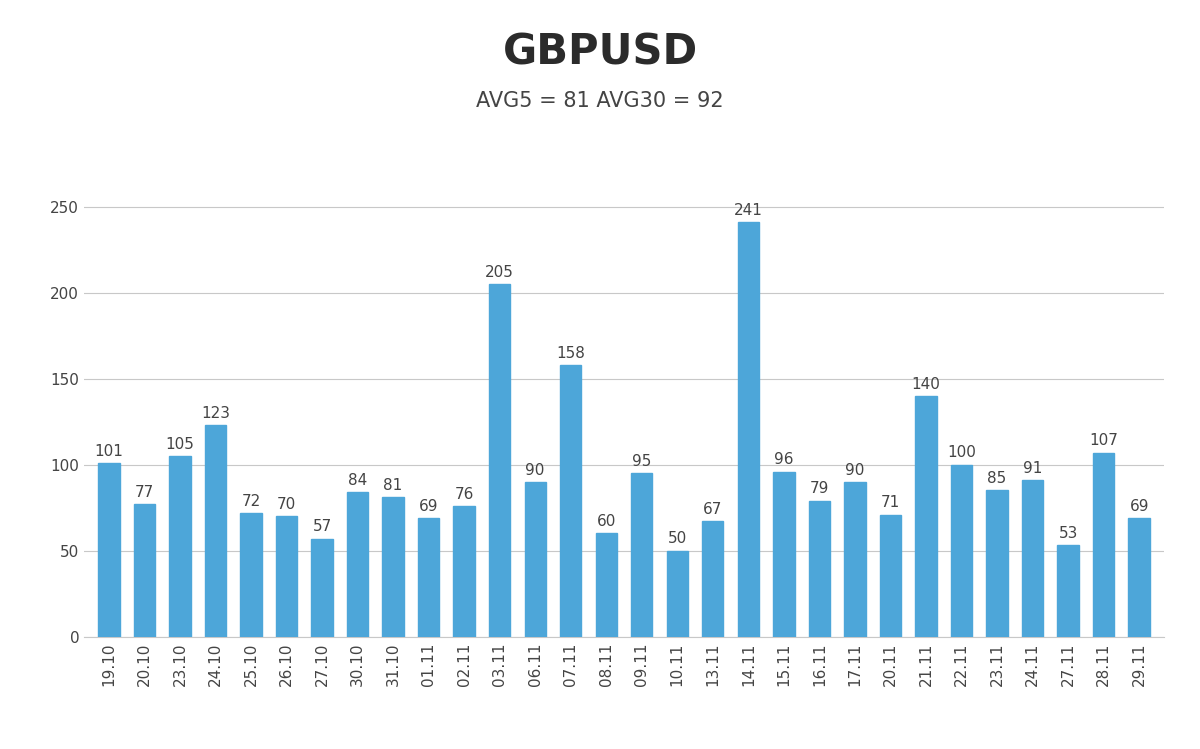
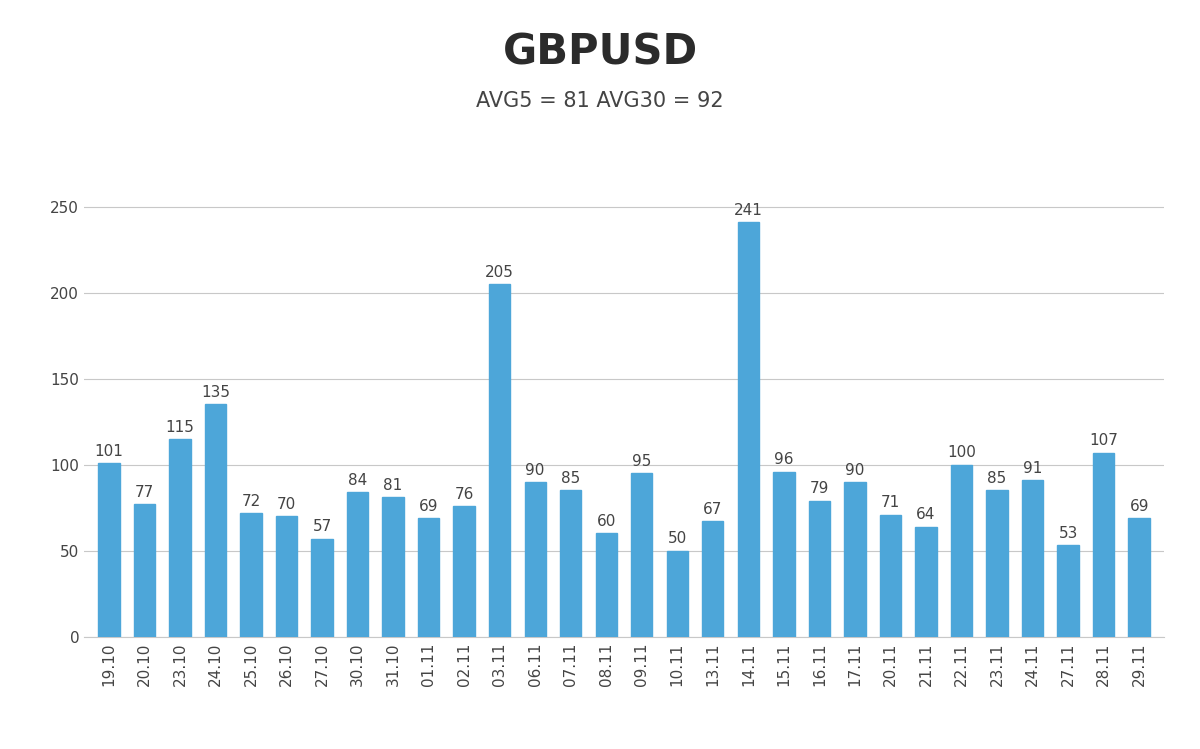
23.10: 105 -> 115
24.10: 123 -> 135
07.11: 158 -> 85
21.11: 140 -> 64
